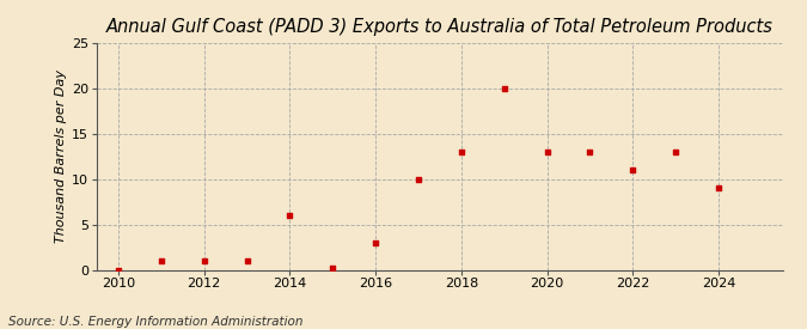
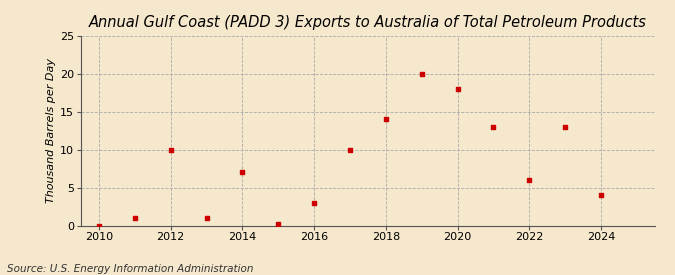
2012: 1.0 -> 10.0
2014: 6.0 -> 7.0
2018: 13.0 -> 14.0
2020: 13.0 -> 18.0
2022: 11.0 -> 6.0
2024: 9.0 -> 4.0
